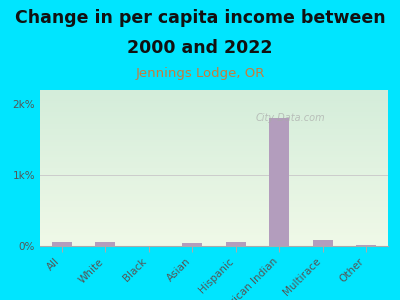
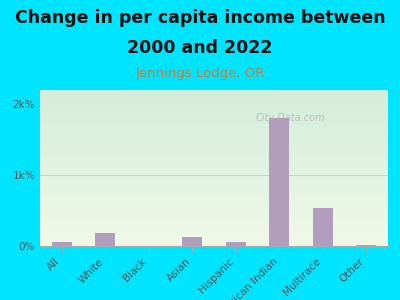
White: 0.06k% -> 0.18k%
Asian: 0.04k% -> 0.12k%
Multirace: 0.08k% -> 0.54k%
